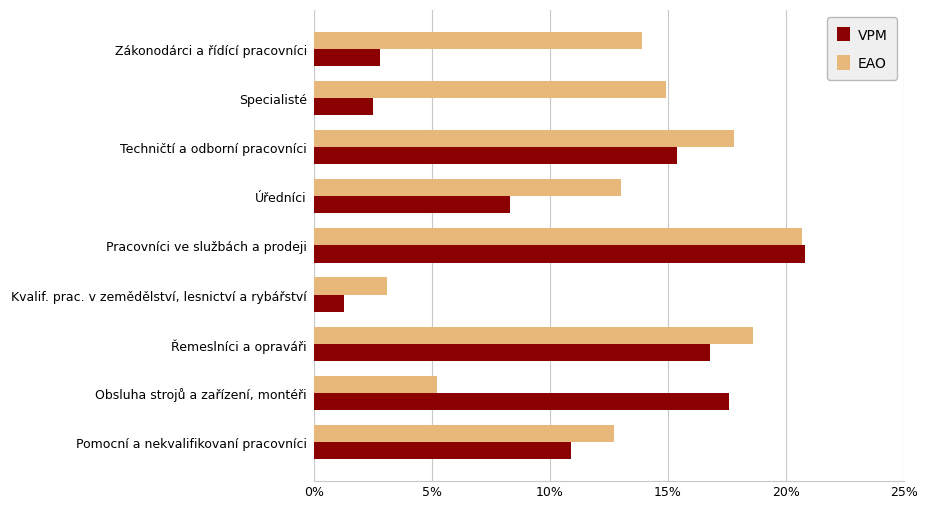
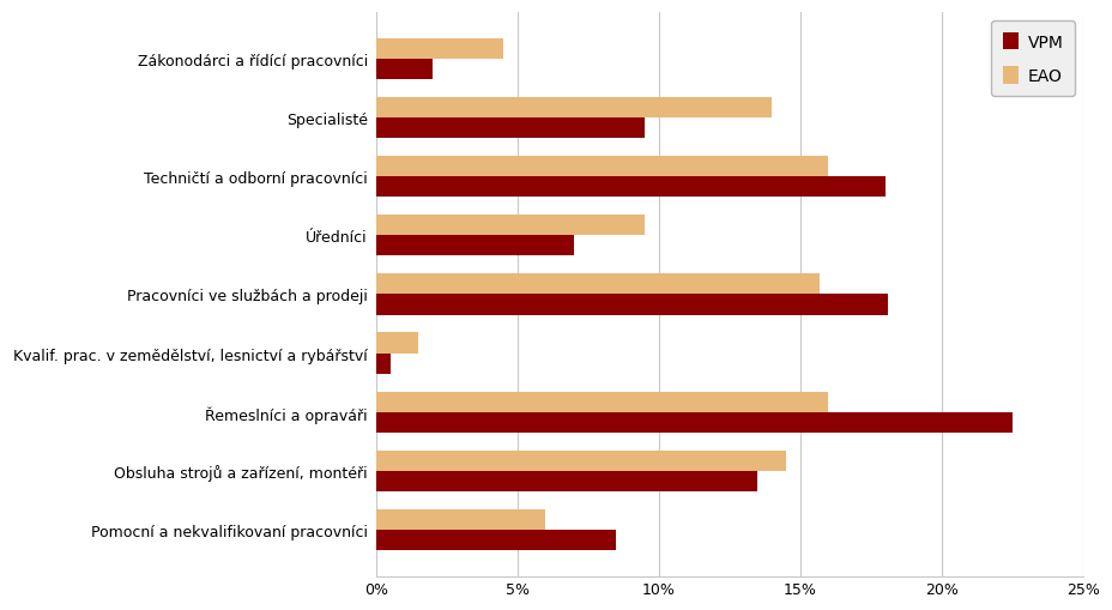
EAO/Zákonodárci a řídící pracovníci: 13.9% -> 4.5%
VPM/Zákonodárci a řídící pracovníci: 2.8% -> 2.0%
EAO/Specialisté: 14.9% -> 14.0%
VPM/Specialisté: 2.5% -> 9.5%
EAO/Techničtí a odborní pracovníci: 17.8% -> 16.0%
VPM/Techničtí a odborní pracovníci: 15.4% -> 18.0%
EAO/Úředníci: 13.0% -> 9.5%
VPM/Úředníci: 8.3% -> 7.0%
EAO/Pracovníci ve službách a prodeji: 20.7% -> 15.7%
VPM/Pracovníci ve službách a prodeji: 20.8% -> 18.1%
EAO/Kvalif. prac. v zemědělství, lesnictví a rybářství: 3.1% -> 1.5%
VPM/Kvalif. prac. v zemědělství, lesnictví a rybářství: 1.3% -> 0.5%
EAO/Řemeslníci a opraváři: 18.6% -> 16.0%
VPM/Řemeslníci a opraváři: 16.8% -> 22.5%
EAO/Obsluha strojů a zařízení, montéři: 5.2% -> 14.5%
VPM/Obsluha strojů a zařízení, montéři: 17.6% -> 13.5%
EAO/Pomocní a nekvalifikovaní pracovníci: 12.7% -> 6.0%
VPM/Pomocní a nekvalifikovaní pracovníci: 10.9% -> 8.5%
